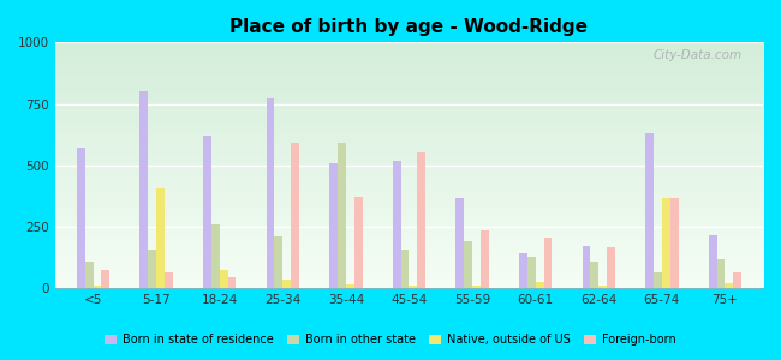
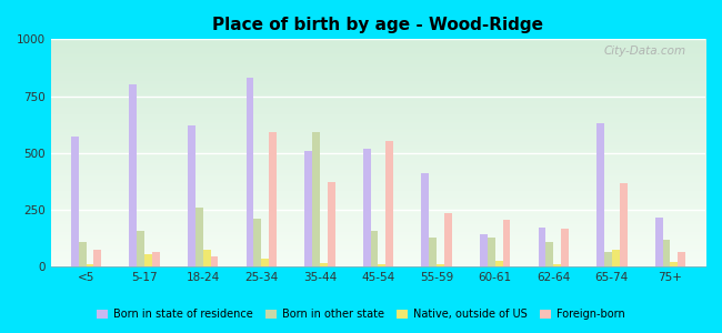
Native, outside of US/5-17: 405 -> 55
Born in state of residence/25-34: 770 -> 830
Born in state of residence/55-59: 365 -> 410
Born in other state/55-59: 190 -> 130
Native, outside of US/65-74: 365 -> 75
